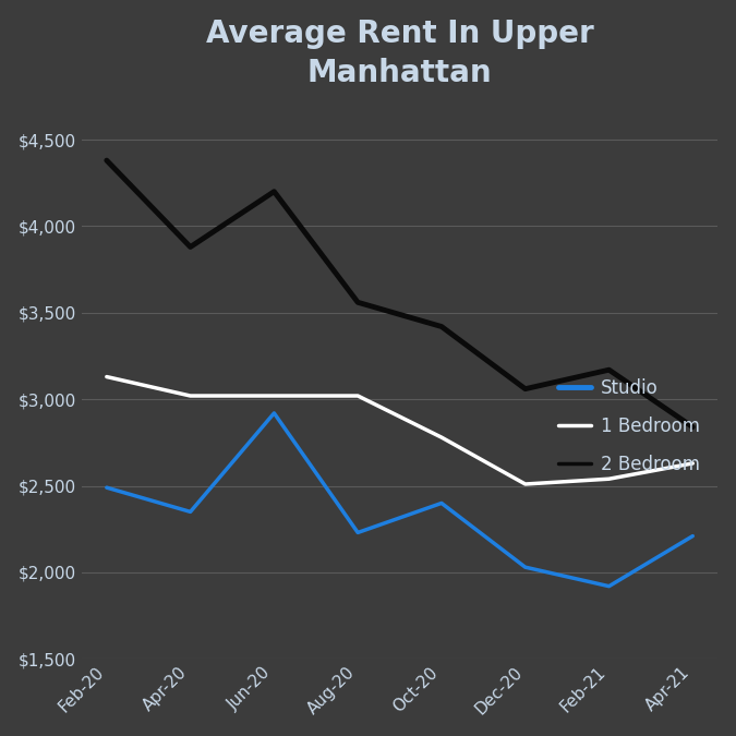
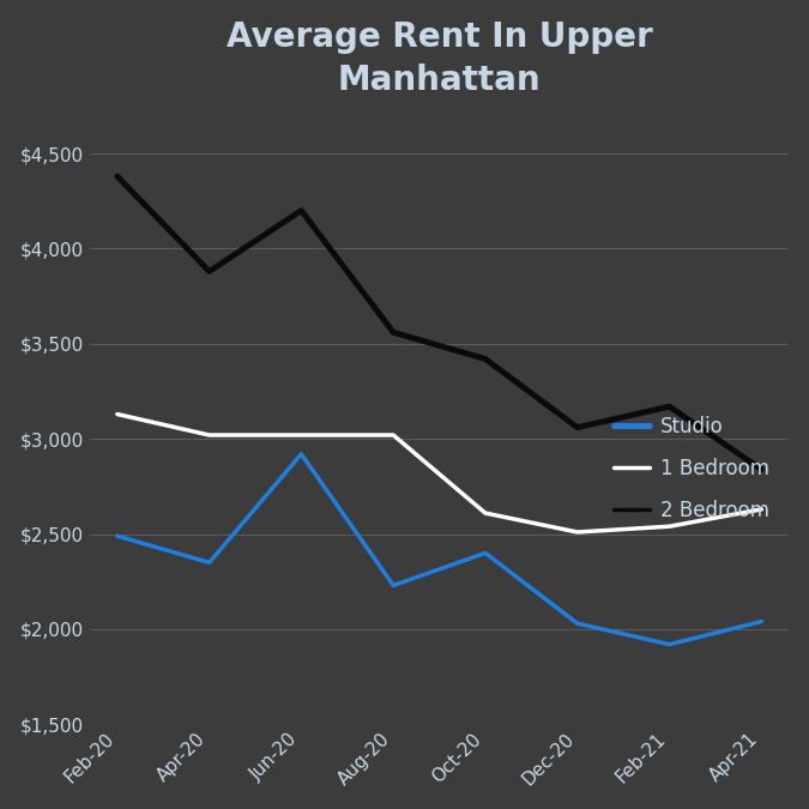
1 Bedroom/Oct-20: $2,780 -> $2,610
Studio/Apr-21: $2,210 -> $2,040
